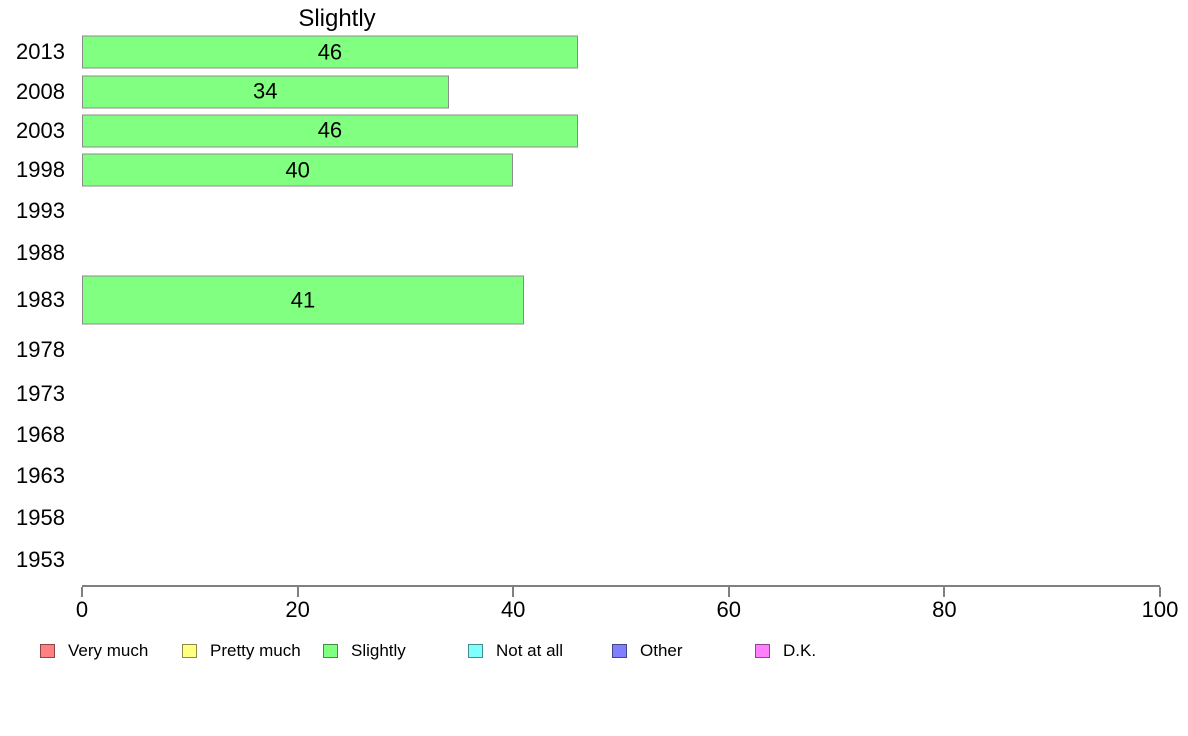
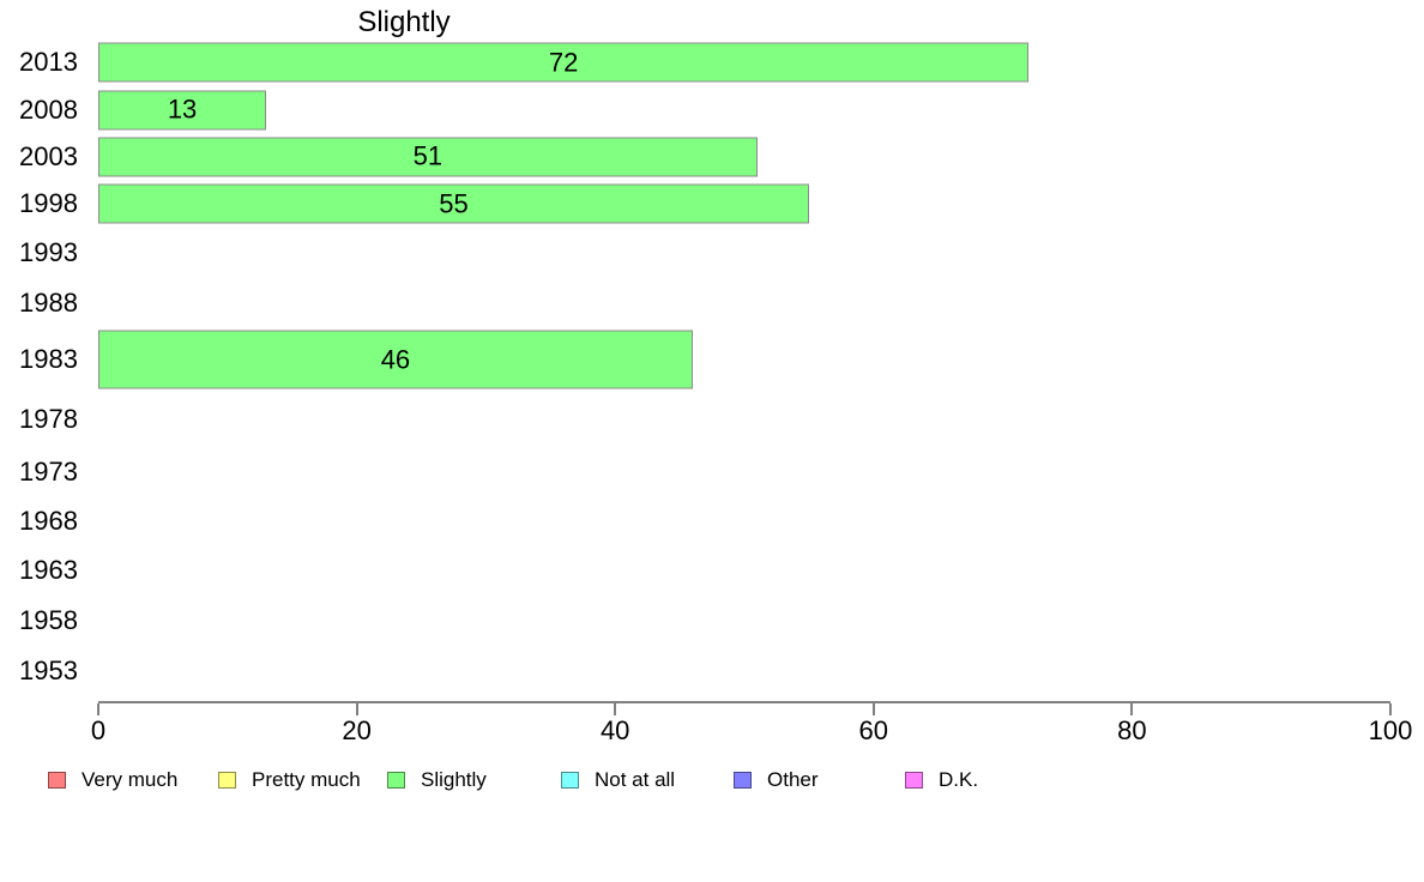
2013: 46 -> 72
2008: 34 -> 13
2003: 46 -> 51
1998: 40 -> 55
1983: 41 -> 46
